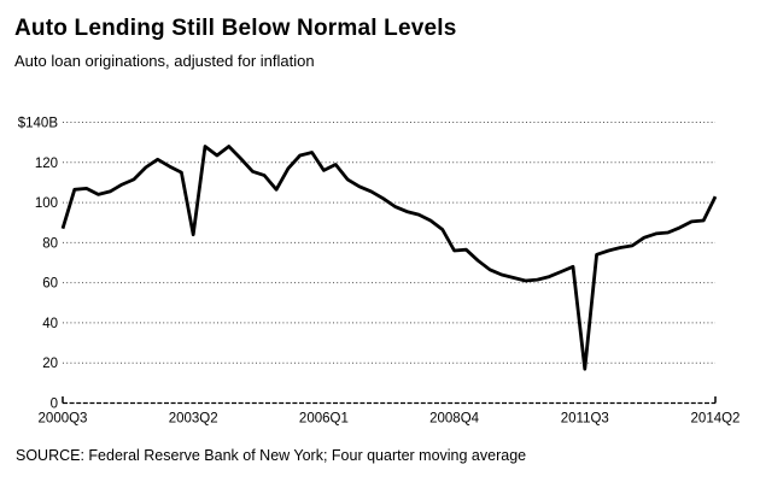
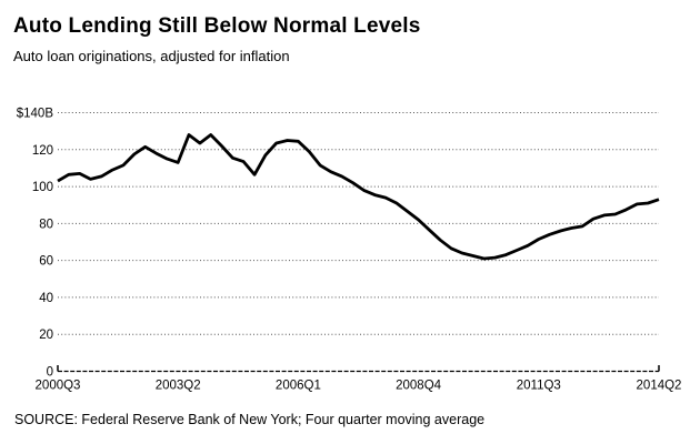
2000Q3: $87B -> $103B
2003Q2: $84B -> $113B
2006Q1: $116B -> $124B
2008Q4: $76B -> $82B
2011Q3: $17B -> $72B
2014Q2: $103B -> $93B
